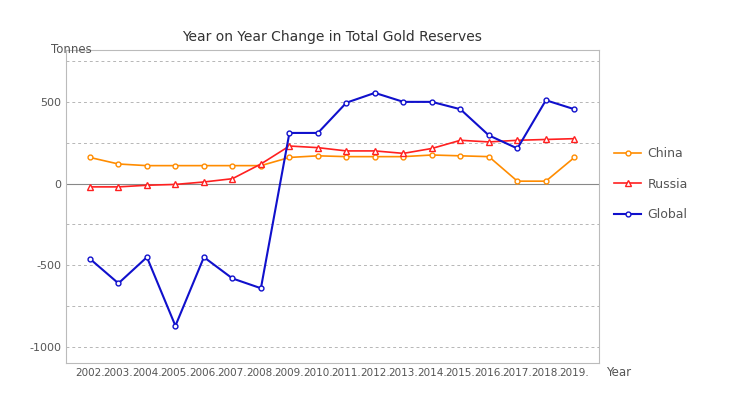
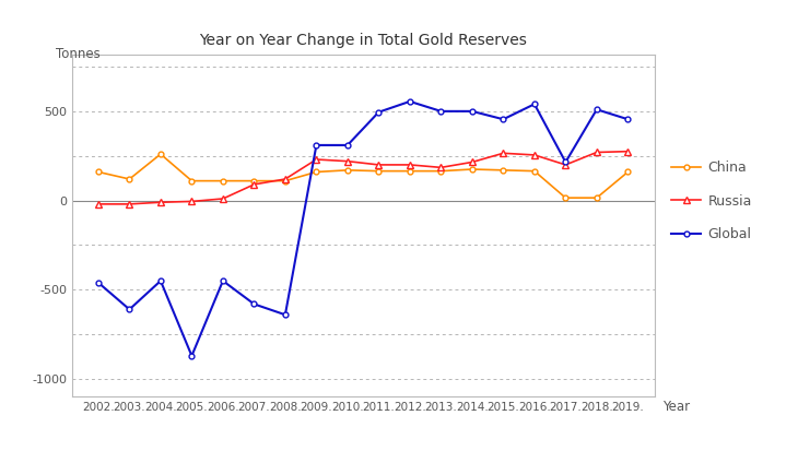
China/2004.: 110 -> 260
Russia/2007.: 30 -> 90
Global/2016.: 300 -> 540
Russia/2017.: 260 -> 200
